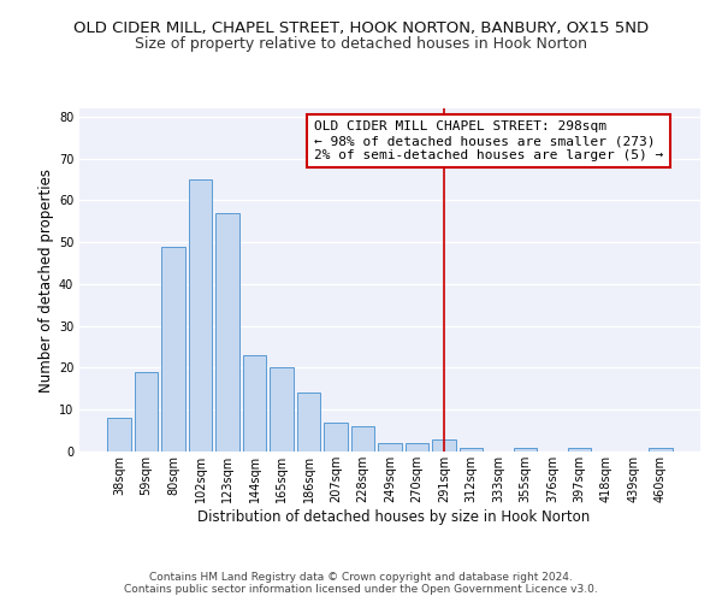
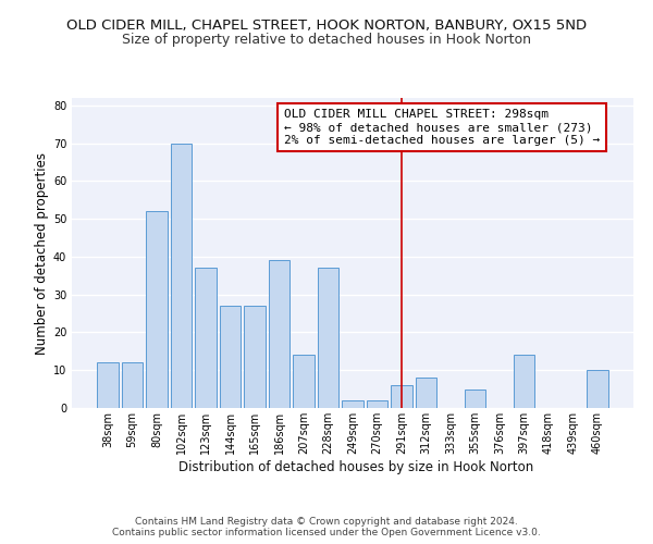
38sqm: 8 -> 12
59sqm: 19 -> 12
80sqm: 49 -> 52
102sqm: 65 -> 70
123sqm: 57 -> 37
144sqm: 23 -> 27
165sqm: 20 -> 27
186sqm: 14 -> 39
207sqm: 7 -> 14
228sqm: 6 -> 37
291sqm: 3 -> 6
312sqm: 1 -> 8
355sqm: 1 -> 5
397sqm: 1 -> 14
460sqm: 1 -> 10
